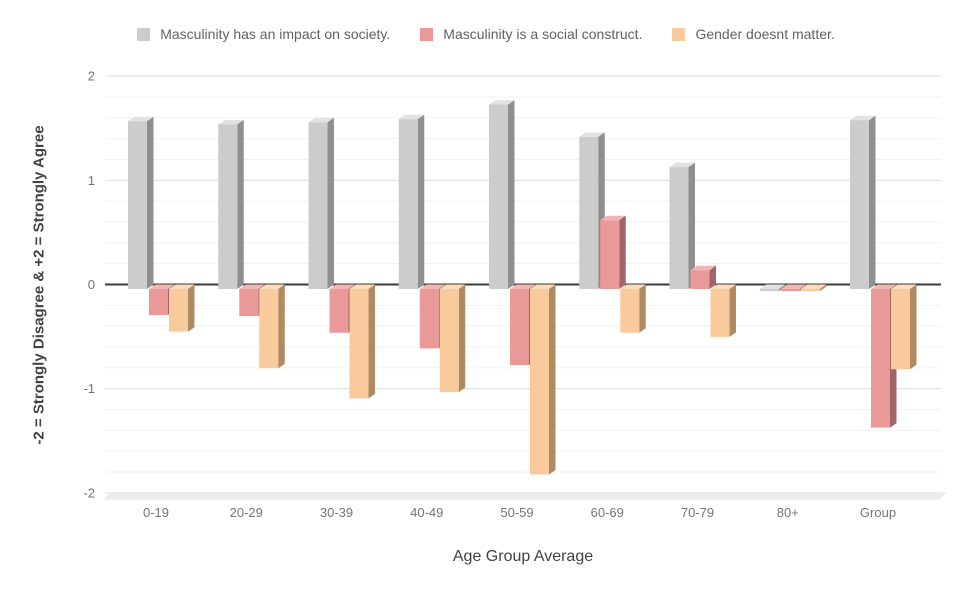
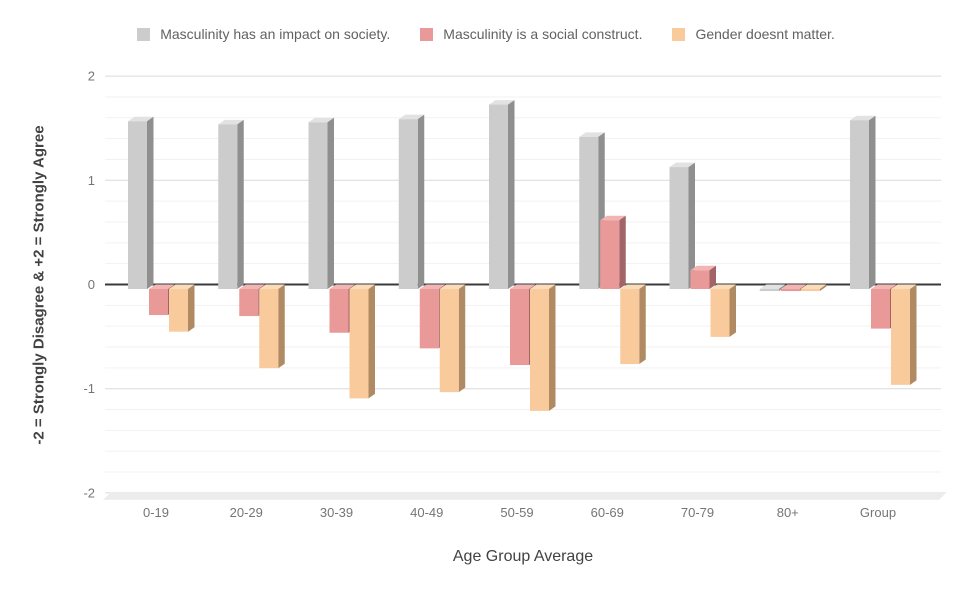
Gender doesnt matter./50-59: -1.78 -> -1.17
Gender doesnt matter./60-69: -0.42 -> -0.72
Masculinity is a social construct./Group: -1.33 -> -0.38
Gender doesnt matter./Group: -0.77 -> -0.92
